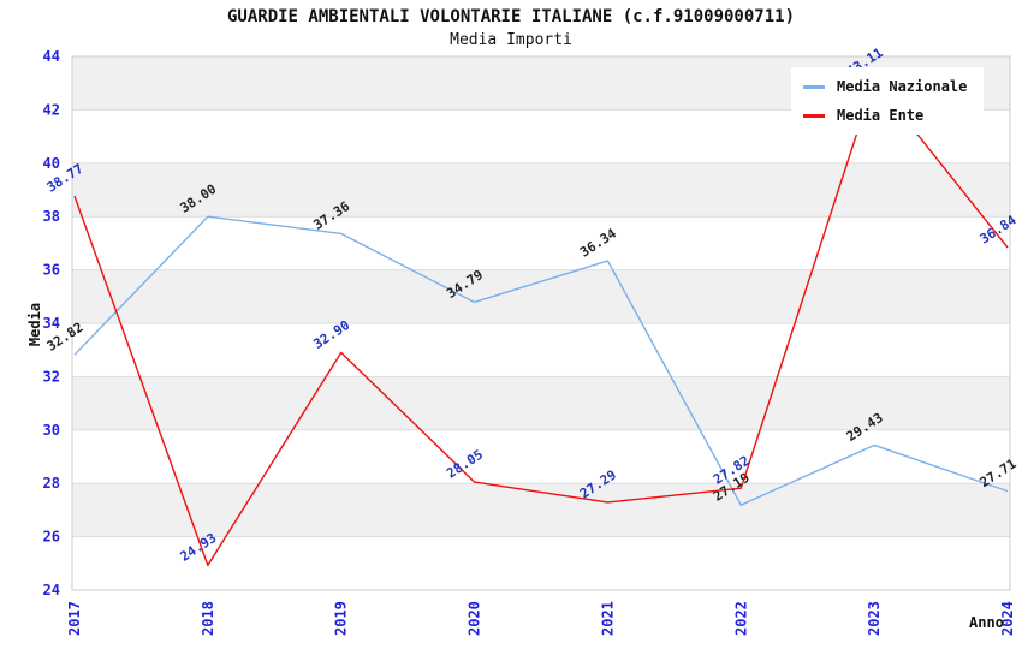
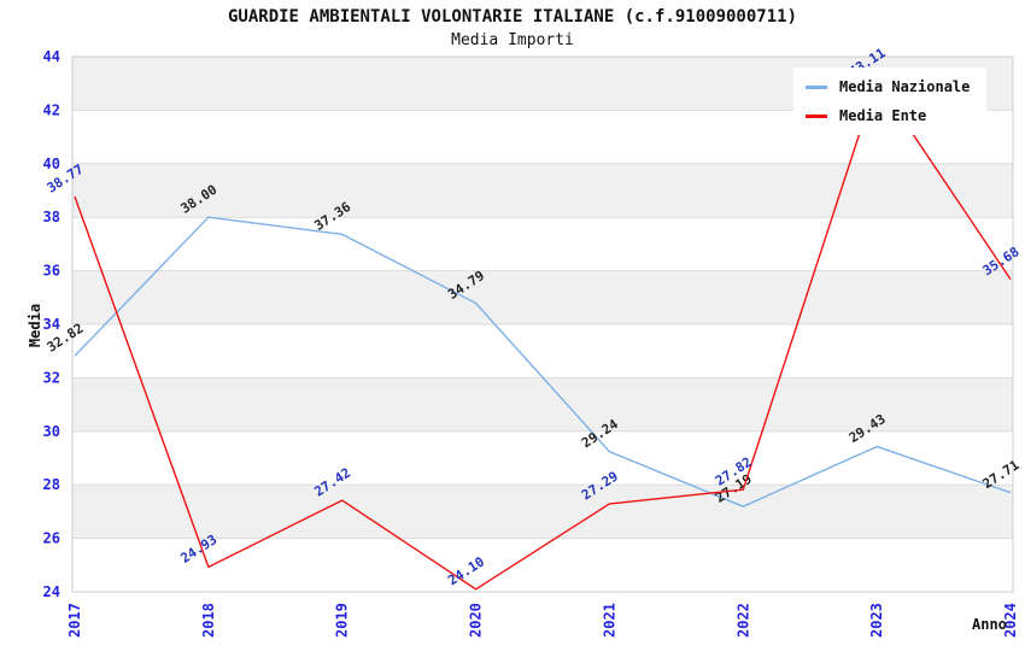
Media Ente/2019: 32.90 -> 27.42
Media Ente/2020: 28.05 -> 24.10
Media Nazionale/2021: 36.34 -> 29.24
Media Ente/2024: 36.84 -> 35.68
